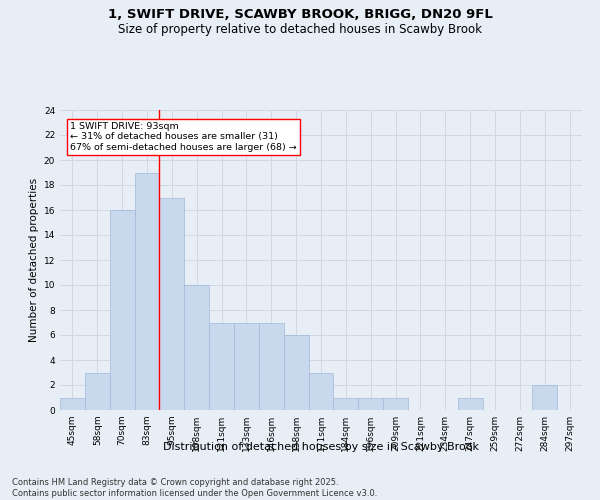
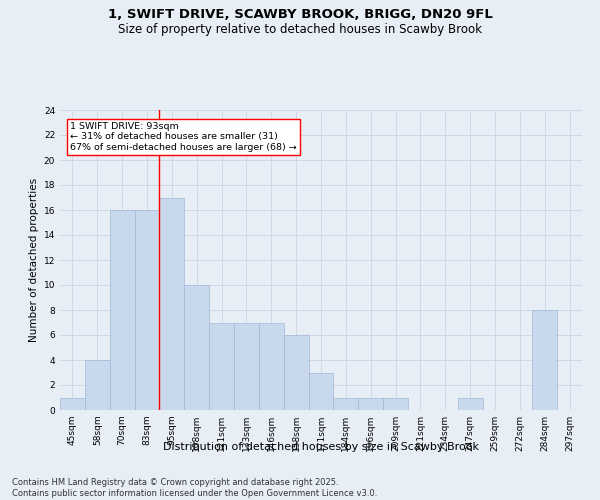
58sqm: 3 -> 4
83sqm: 19 -> 16
284sqm: 2 -> 8
